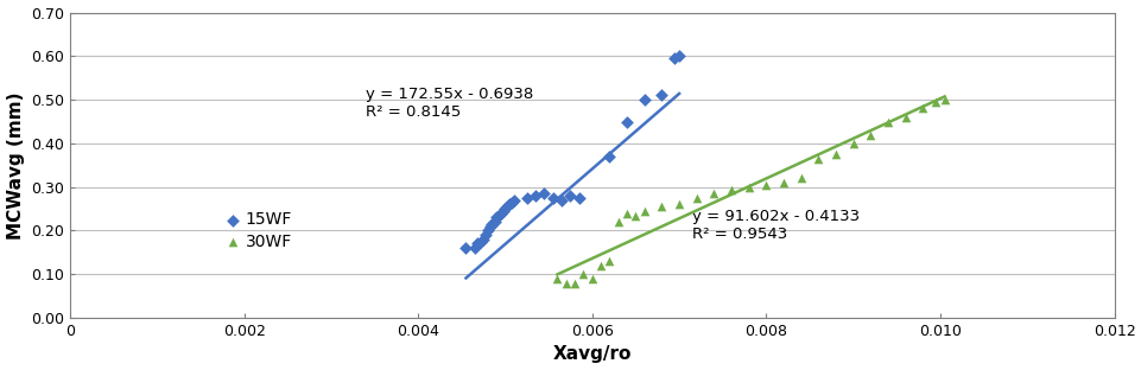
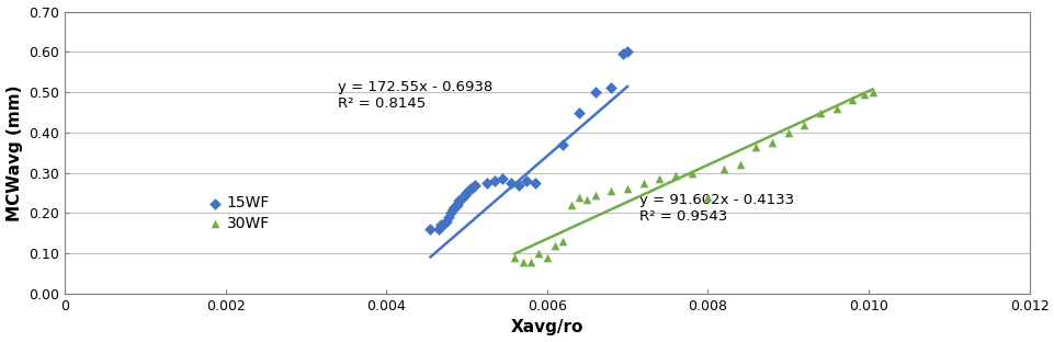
30WF/0.008: 0.305 -> 0.240
